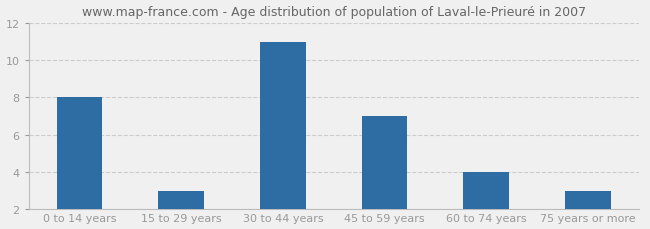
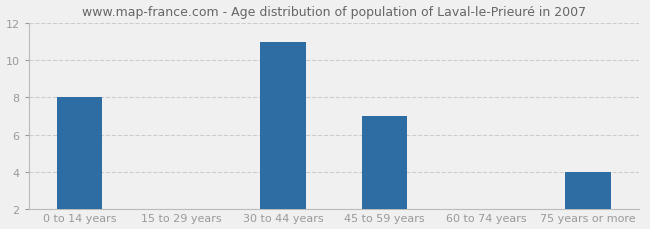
15 to 29 years: 3 -> 2
60 to 74 years: 4 -> 2
75 years or more: 3 -> 4
